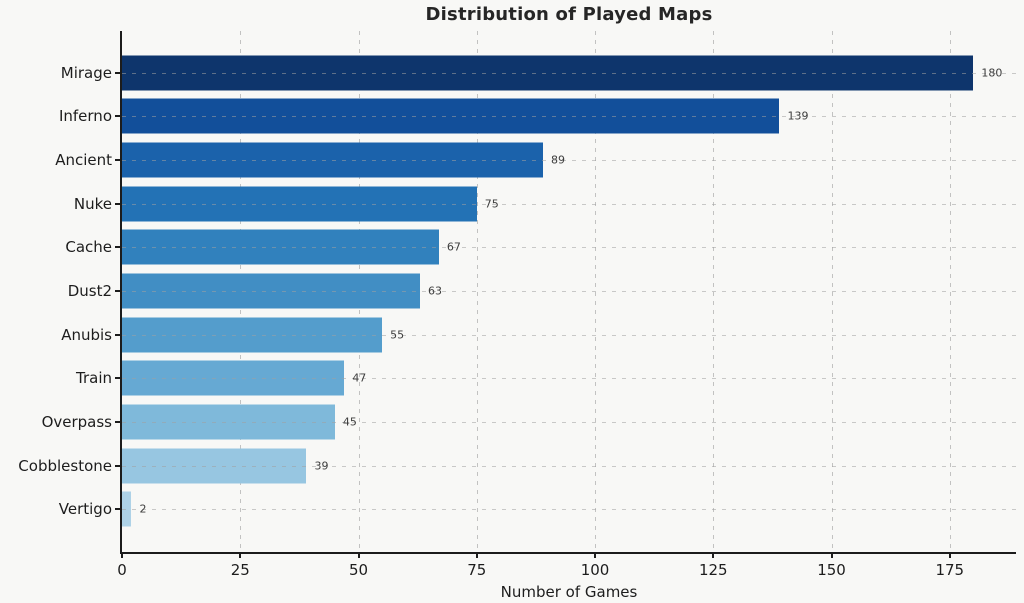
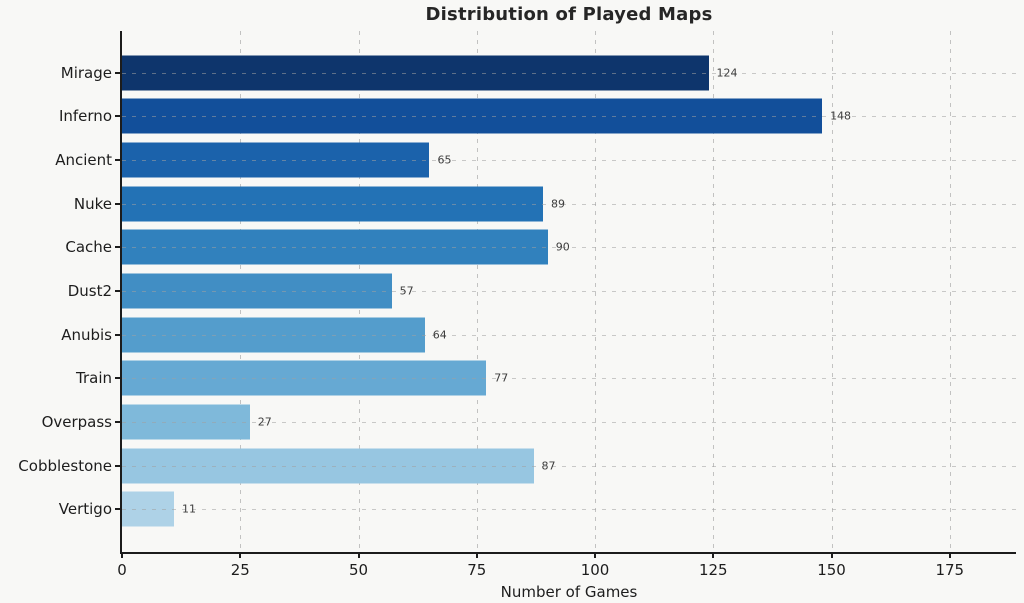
Mirage: 180 -> 124
Inferno: 139 -> 148
Ancient: 89 -> 65
Nuke: 75 -> 89
Cache: 67 -> 90
Dust2: 63 -> 57
Anubis: 55 -> 64
Train: 47 -> 77
Overpass: 45 -> 27
Cobblestone: 39 -> 87
Vertigo: 2 -> 11
